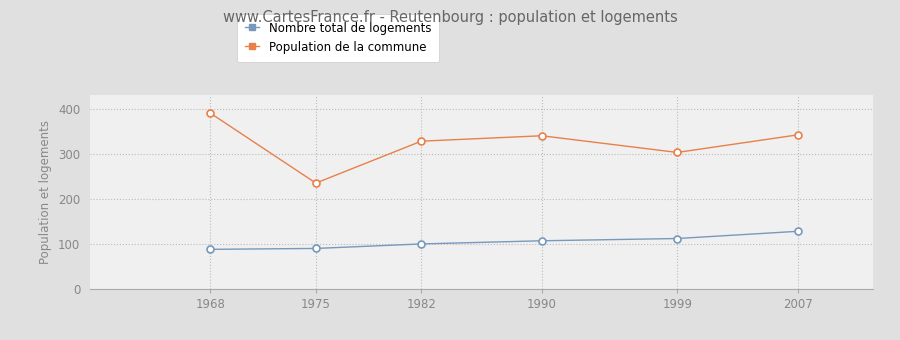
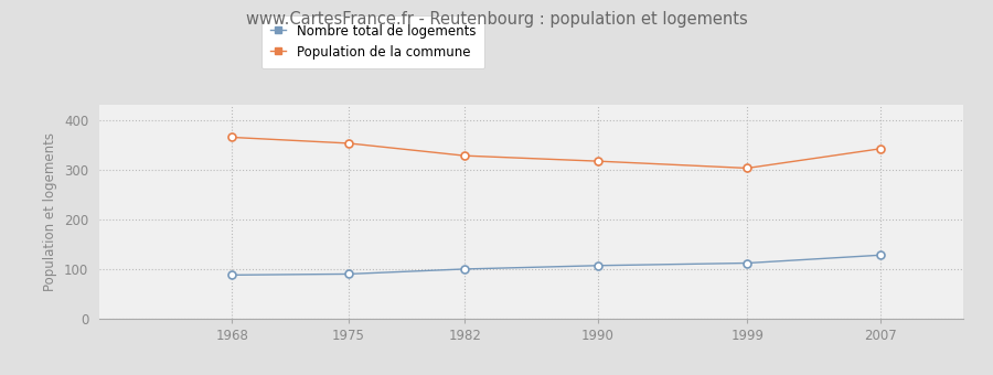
Population de la commune/1968: 390 -> 365
Population de la commune/1975: 235 -> 353
Population de la commune/1990: 340 -> 317
